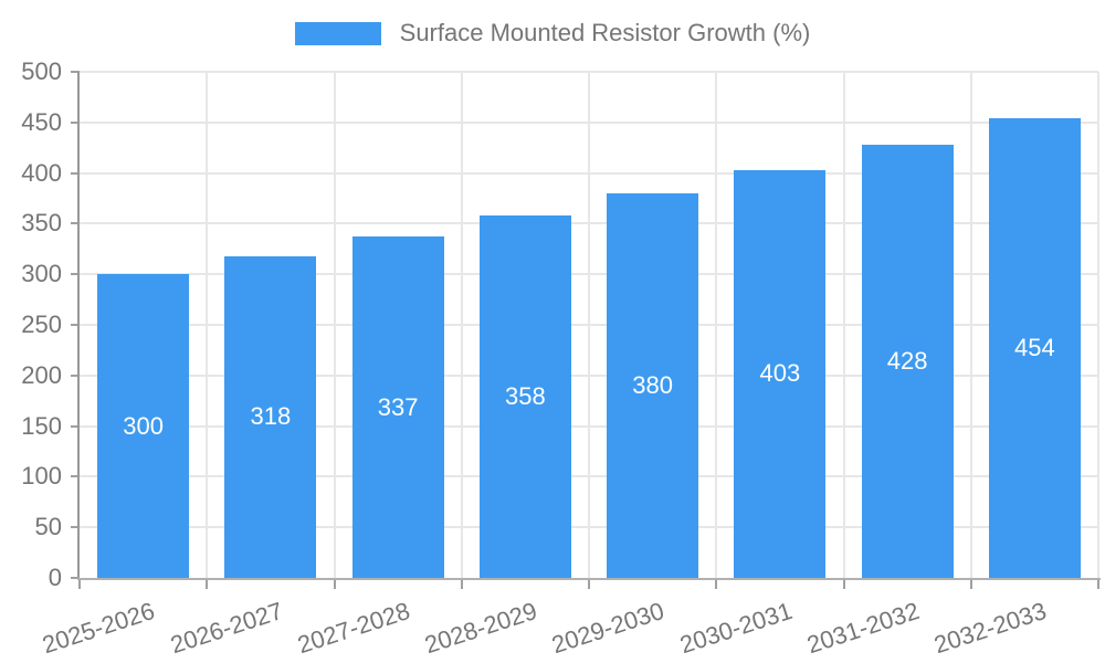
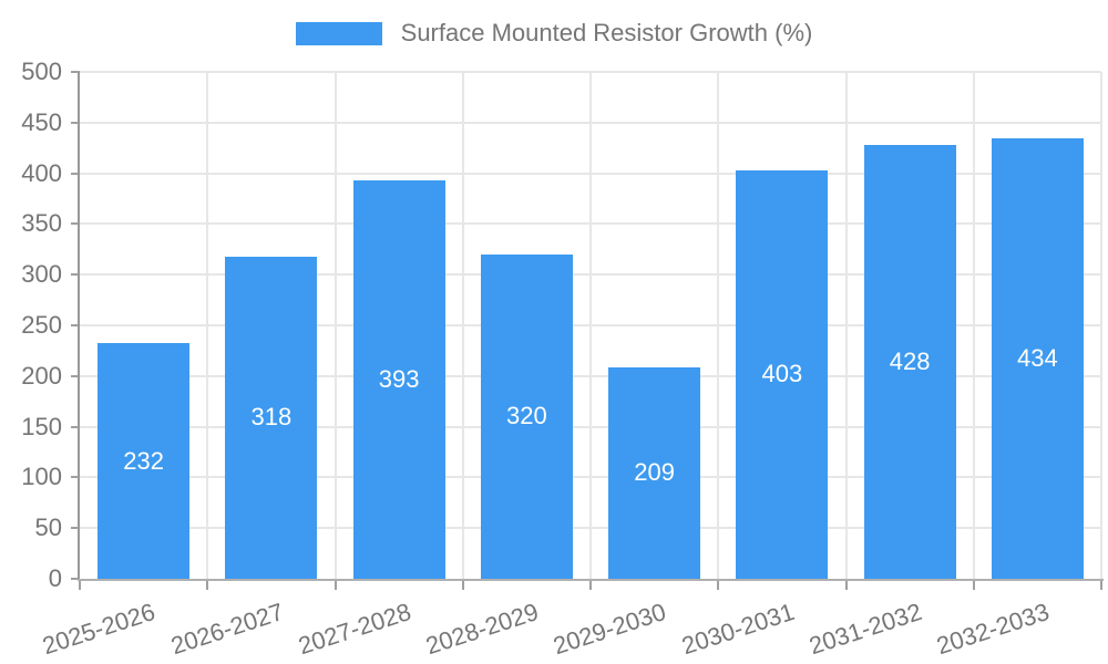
2025-2026: 300 -> 232
2027-2028: 337 -> 393
2028-2029: 358 -> 320
2029-2030: 380 -> 209
2032-2033: 454 -> 434
